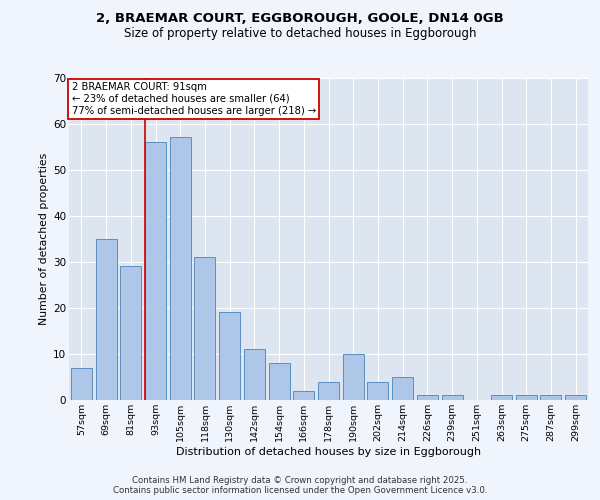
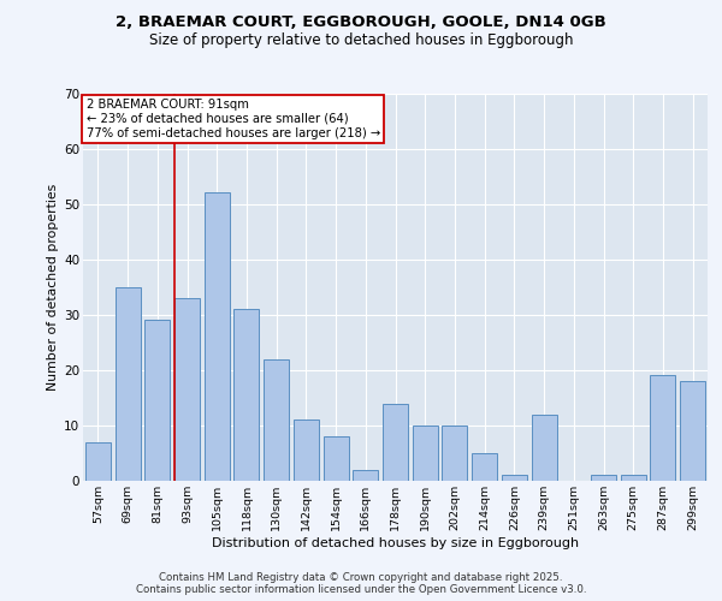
93sqm: 56 -> 33
105sqm: 57 -> 52
130sqm: 19 -> 22
178sqm: 4 -> 14
202sqm: 4 -> 10
239sqm: 1 -> 12
287sqm: 1 -> 19
299sqm: 1 -> 18
